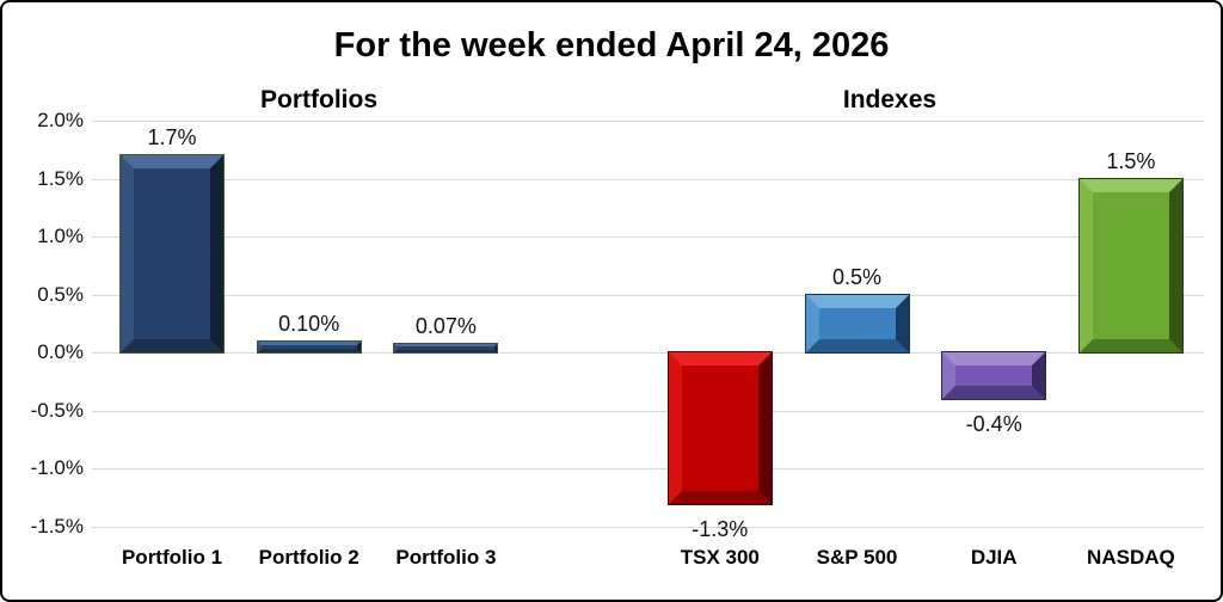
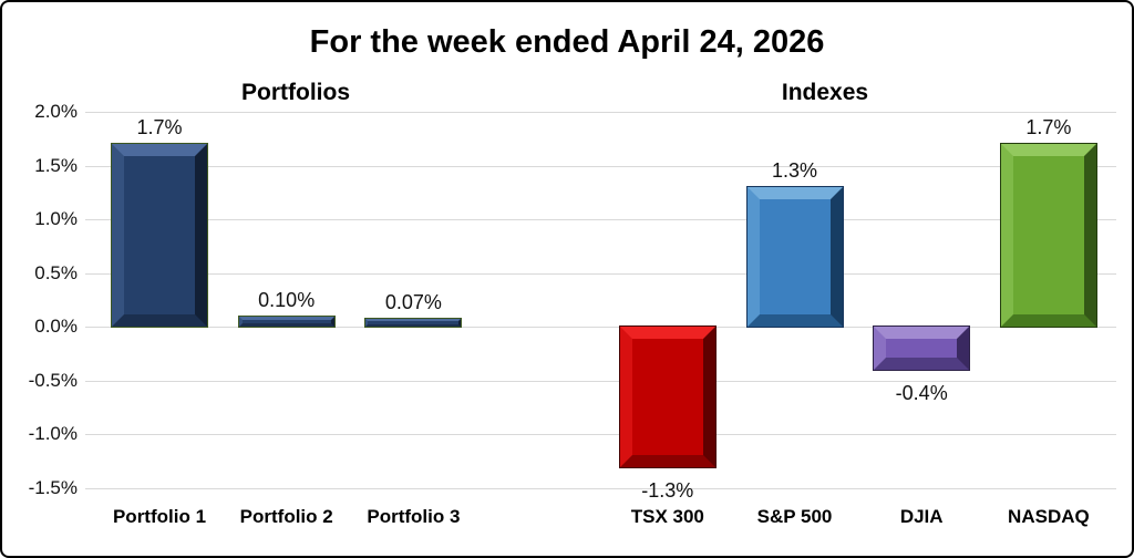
S&P 500: 0.5% -> 1.3%
NASDAQ: 1.5% -> 1.7%
